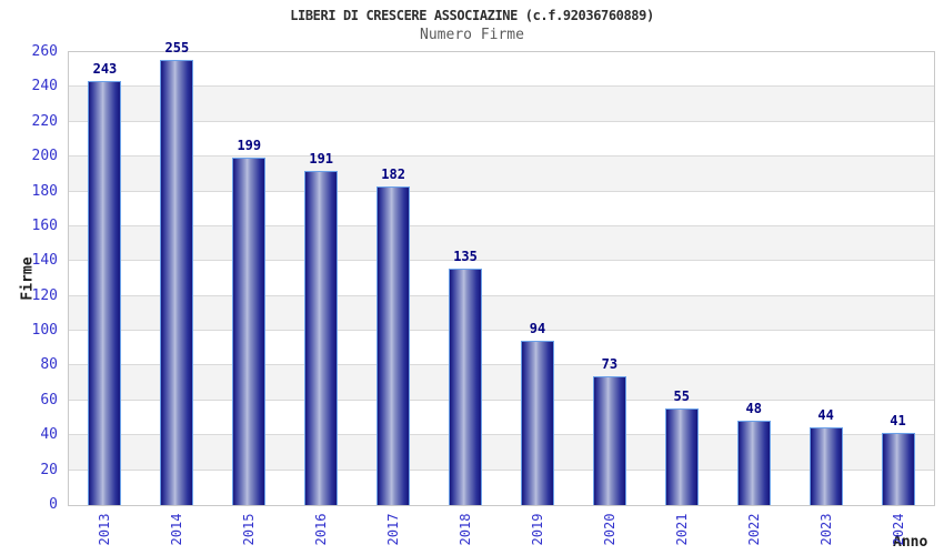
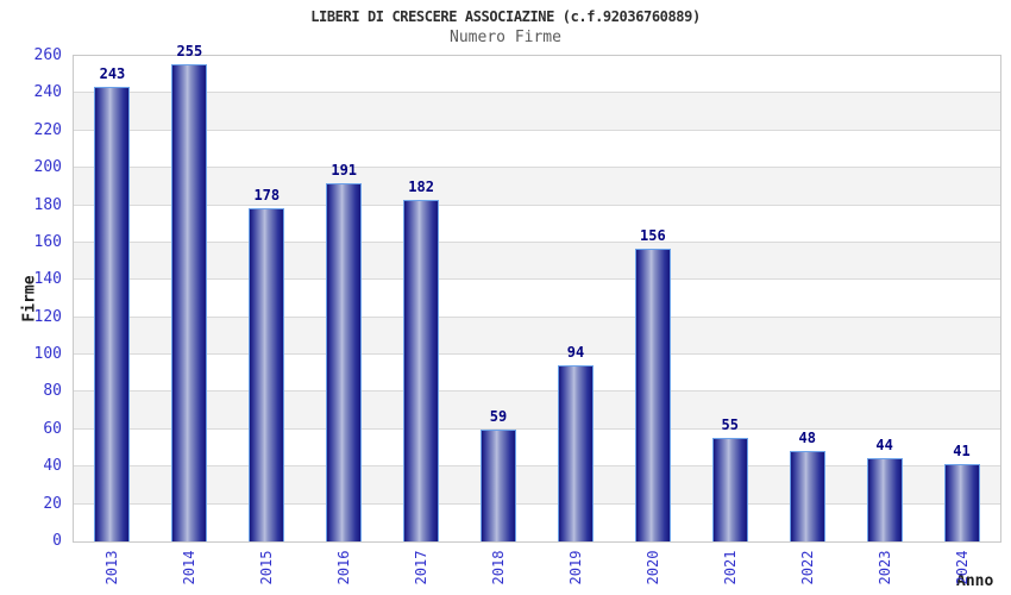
2015: 199 -> 178
2018: 135 -> 59
2020: 73 -> 156
